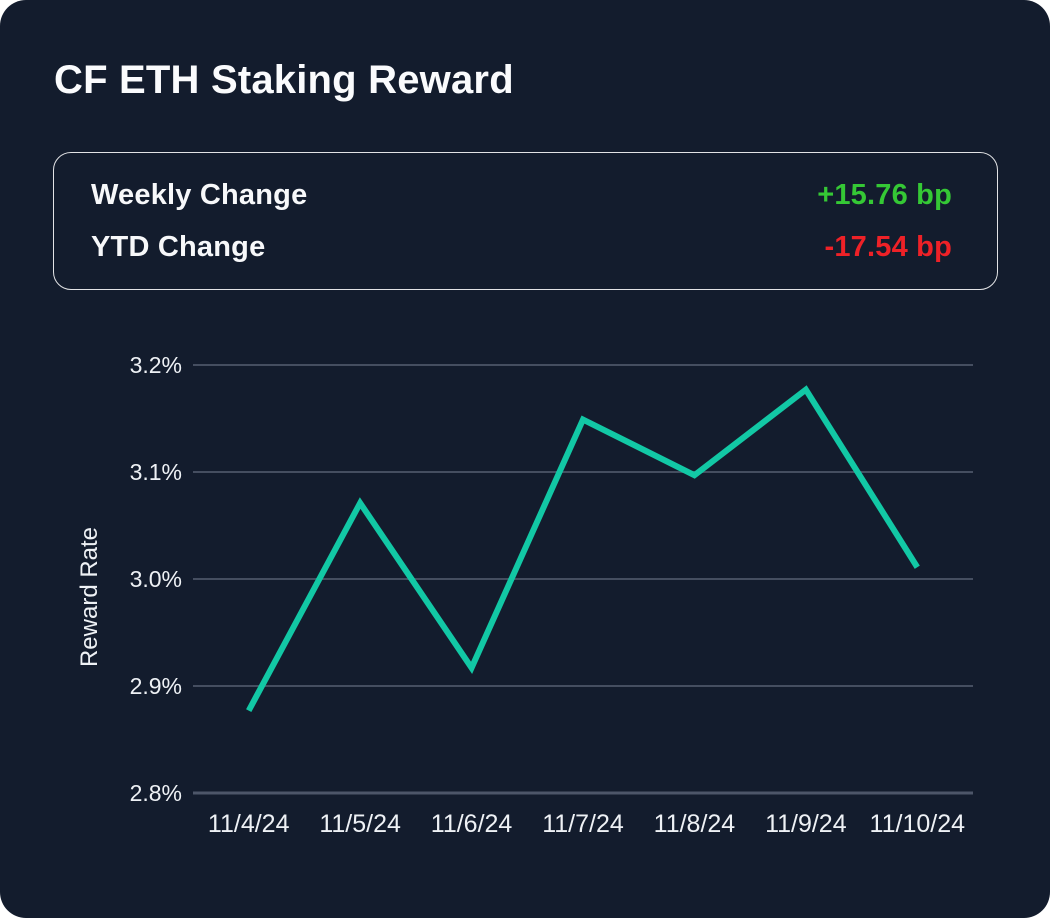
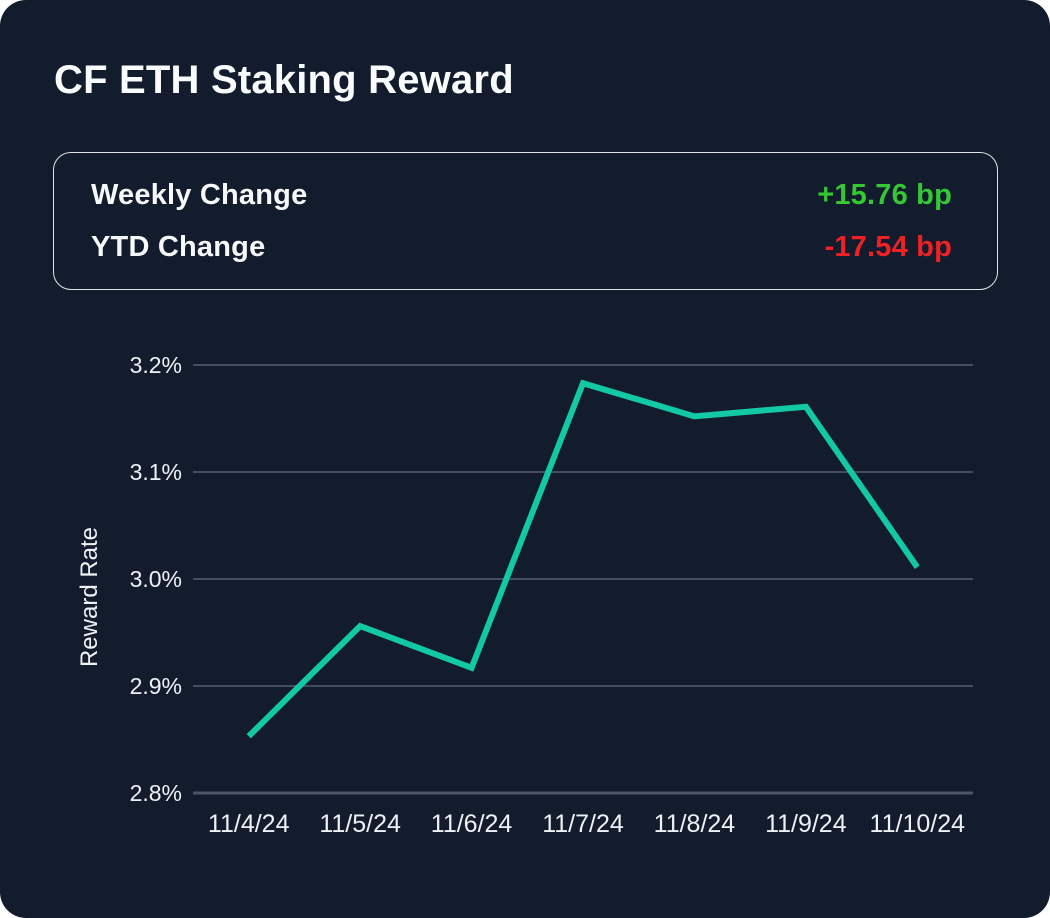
11/4/24: 2.877% -> 2.853%
11/5/24: 3.071% -> 2.956%
11/7/24: 3.149% -> 3.183%
11/8/24: 3.097% -> 3.152%
11/9/24: 3.177% -> 3.161%
